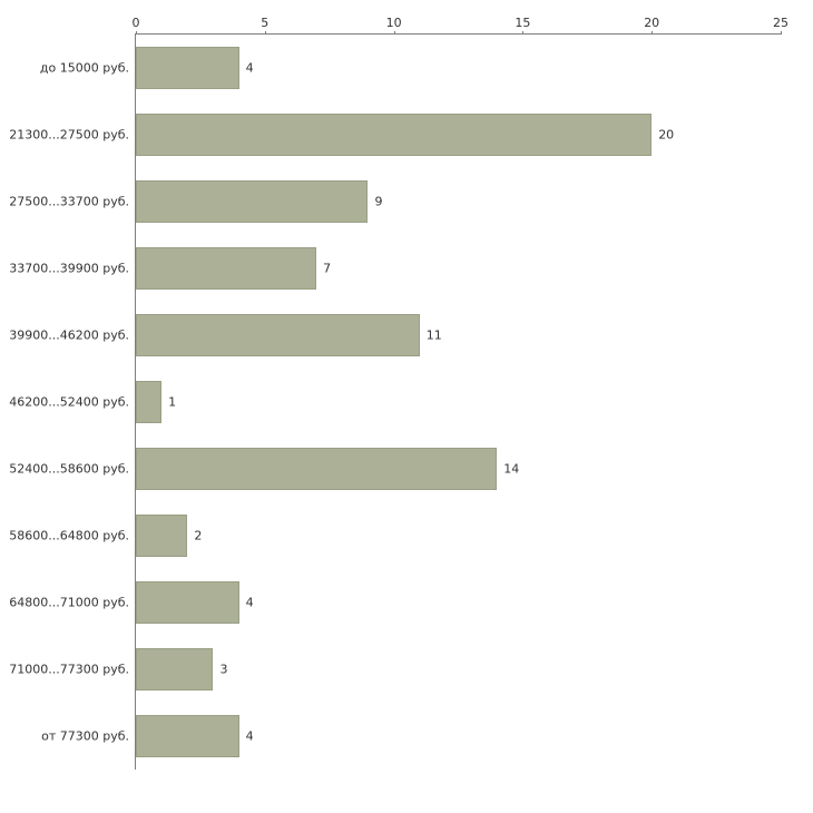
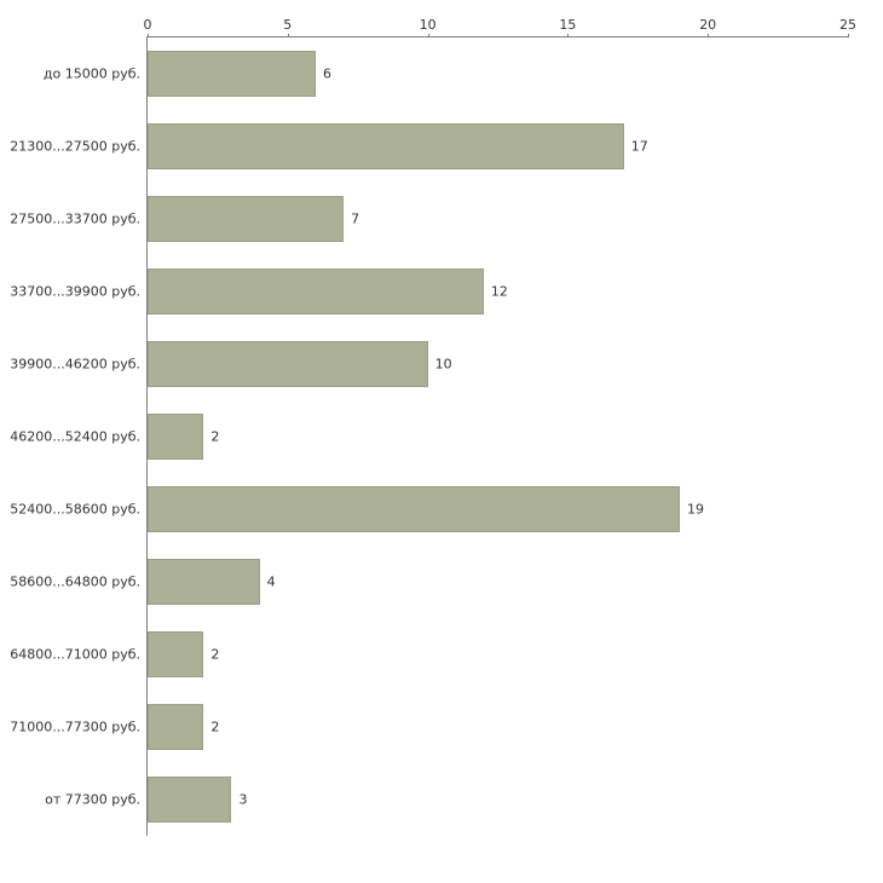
до 15000 руб.: 4 -> 6
21300...27500 руб.: 20 -> 17
27500...33700 руб.: 9 -> 7
33700...39900 руб.: 7 -> 12
39900...46200 руб.: 11 -> 10
46200...52400 руб.: 1 -> 2
52400...58600 руб.: 14 -> 19
58600...64800 руб.: 2 -> 4
64800...71000 руб.: 4 -> 2
71000...77300 руб.: 3 -> 2
от 77300 руб.: 4 -> 3
